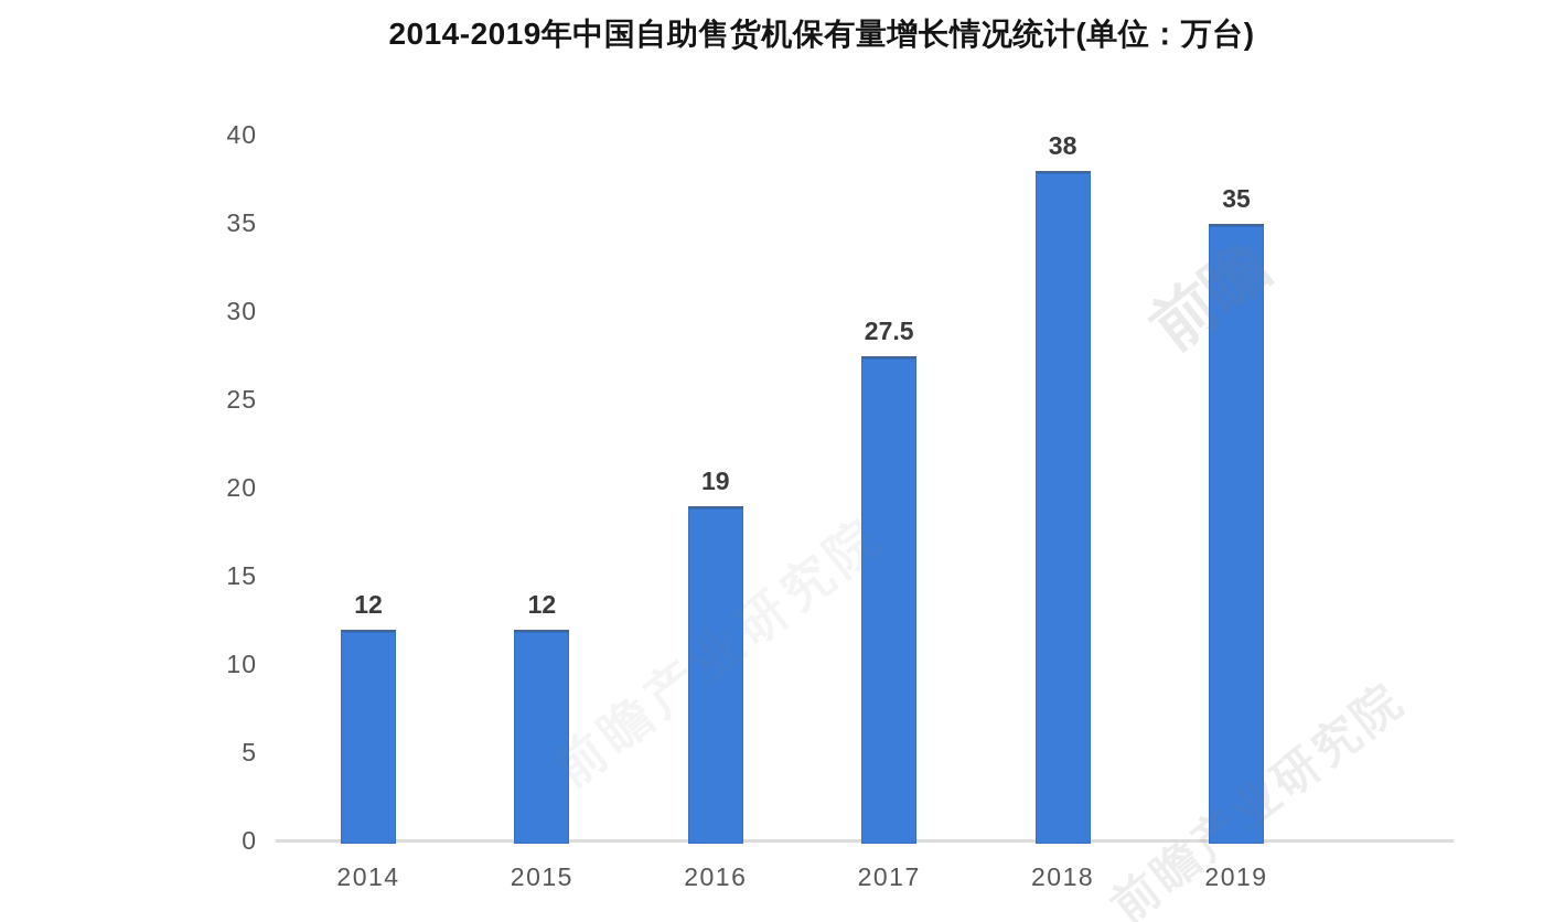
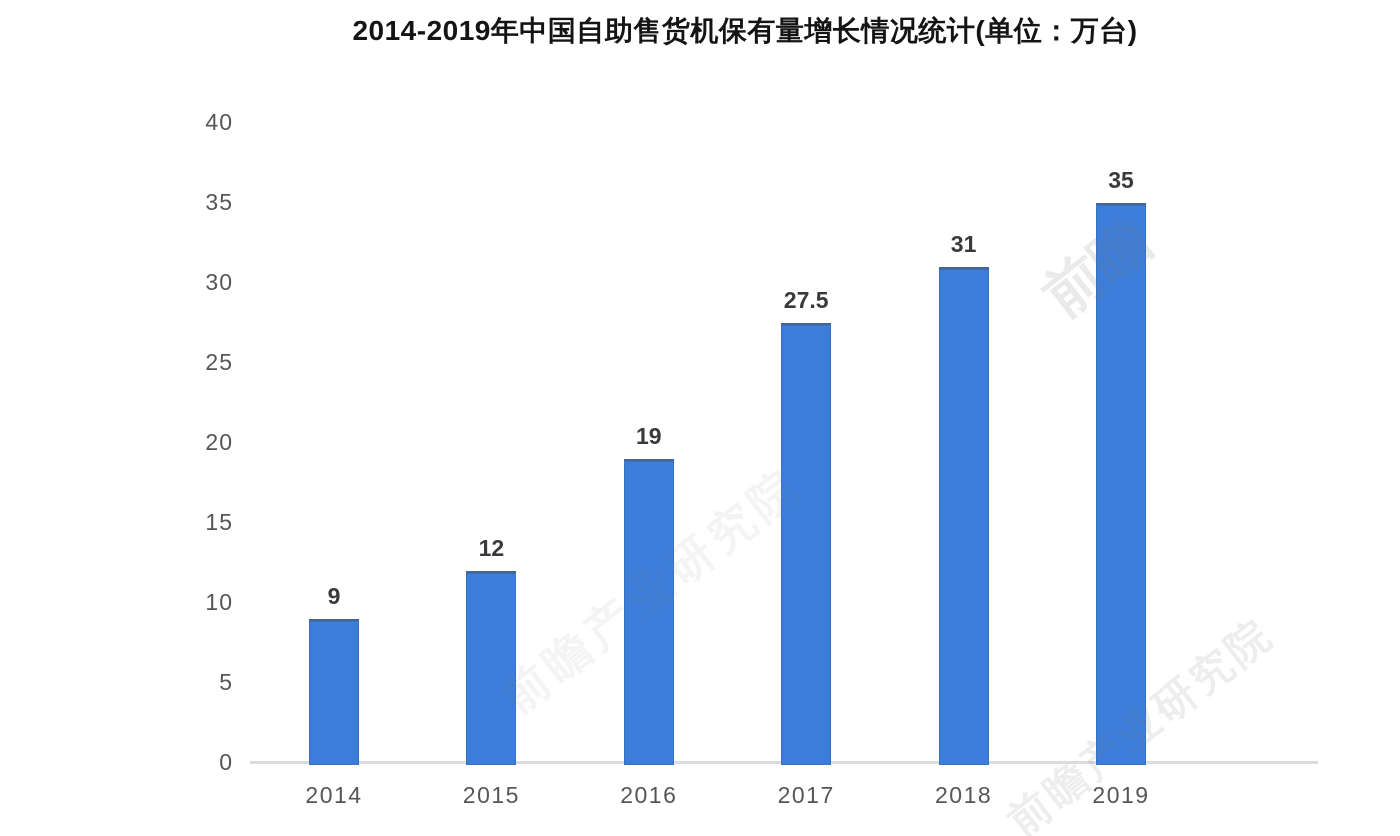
2014: 12 -> 9
2018: 38 -> 31
